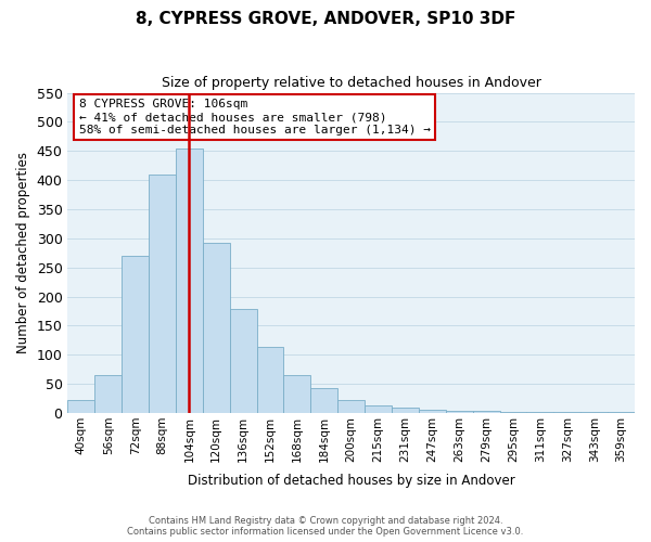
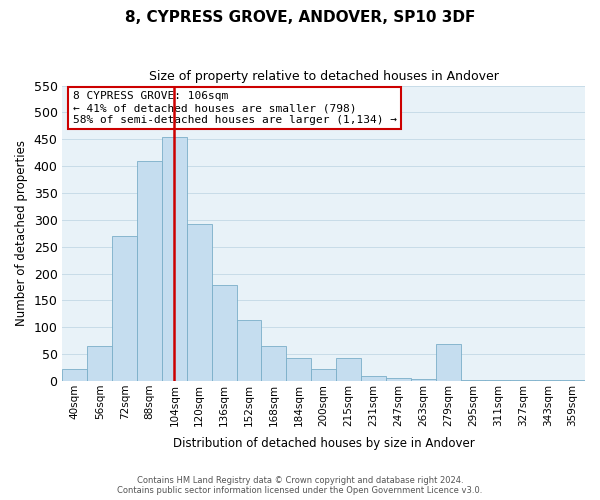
215sqm: 13 -> 42
279sqm: 3 -> 68
